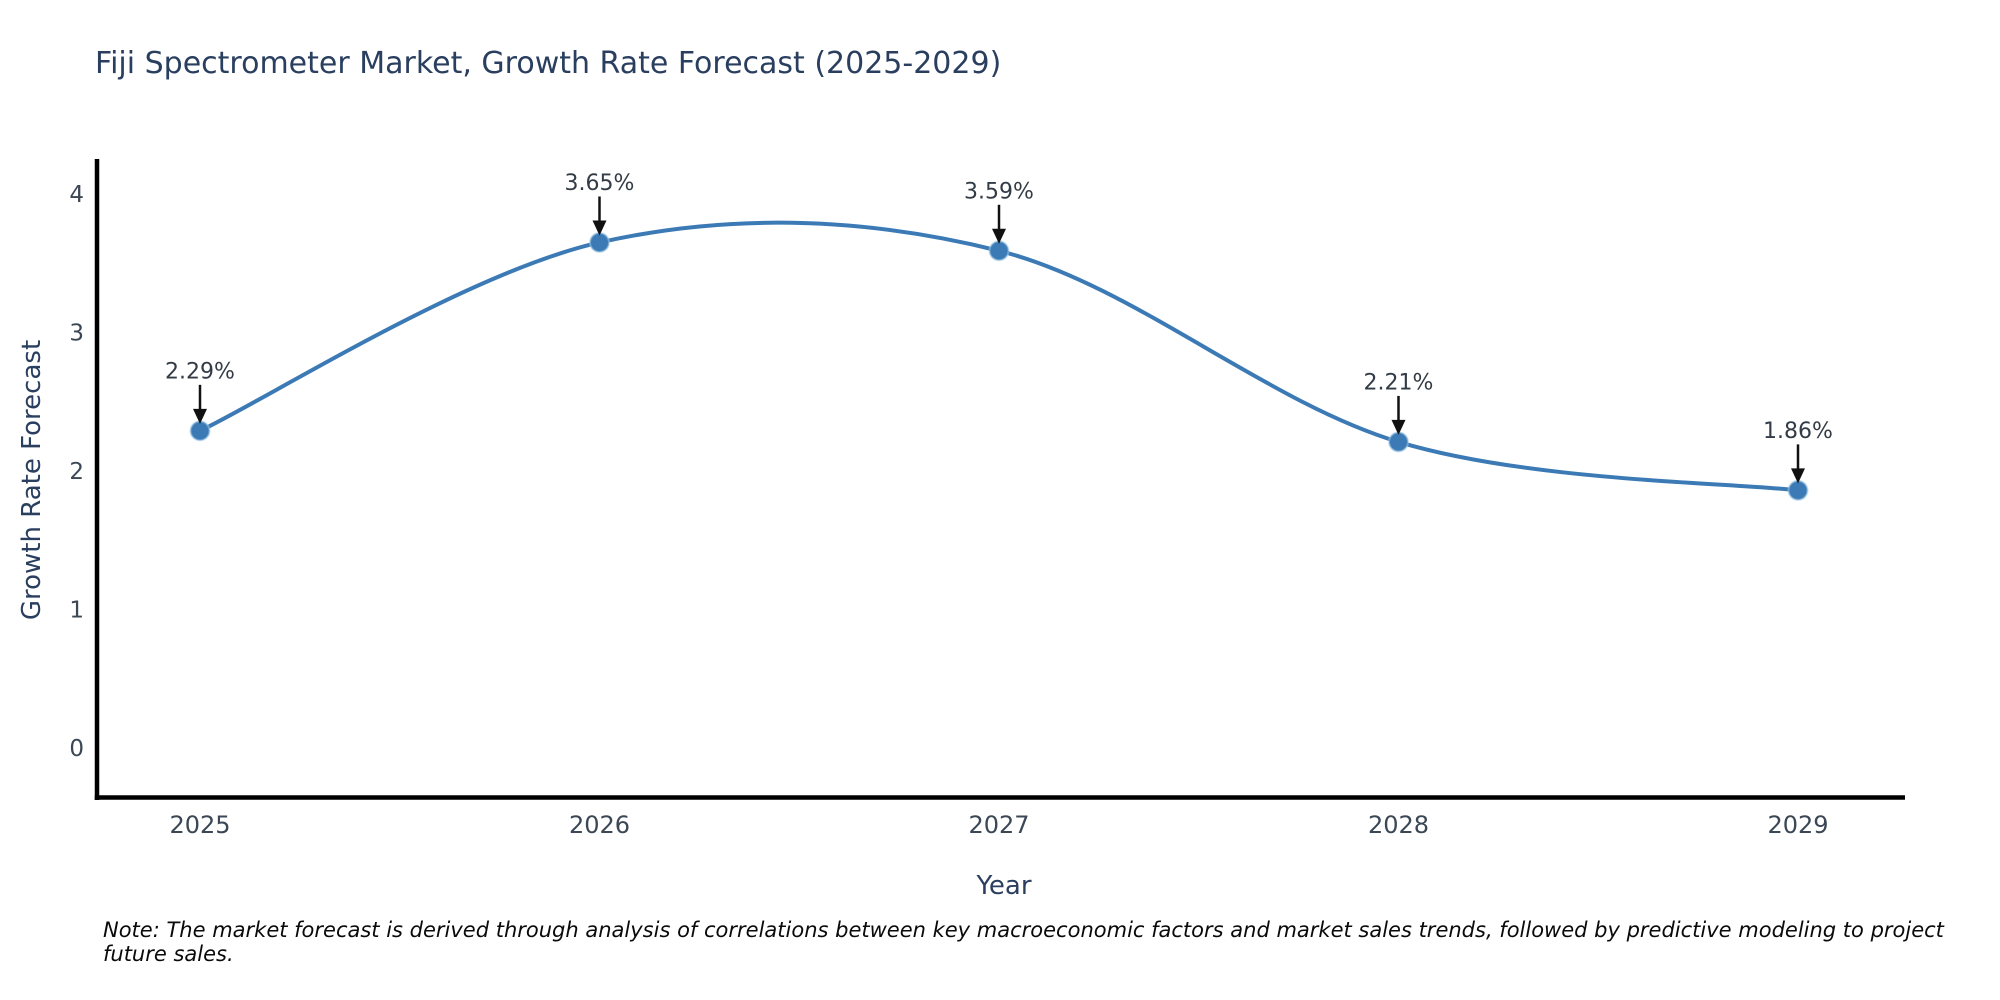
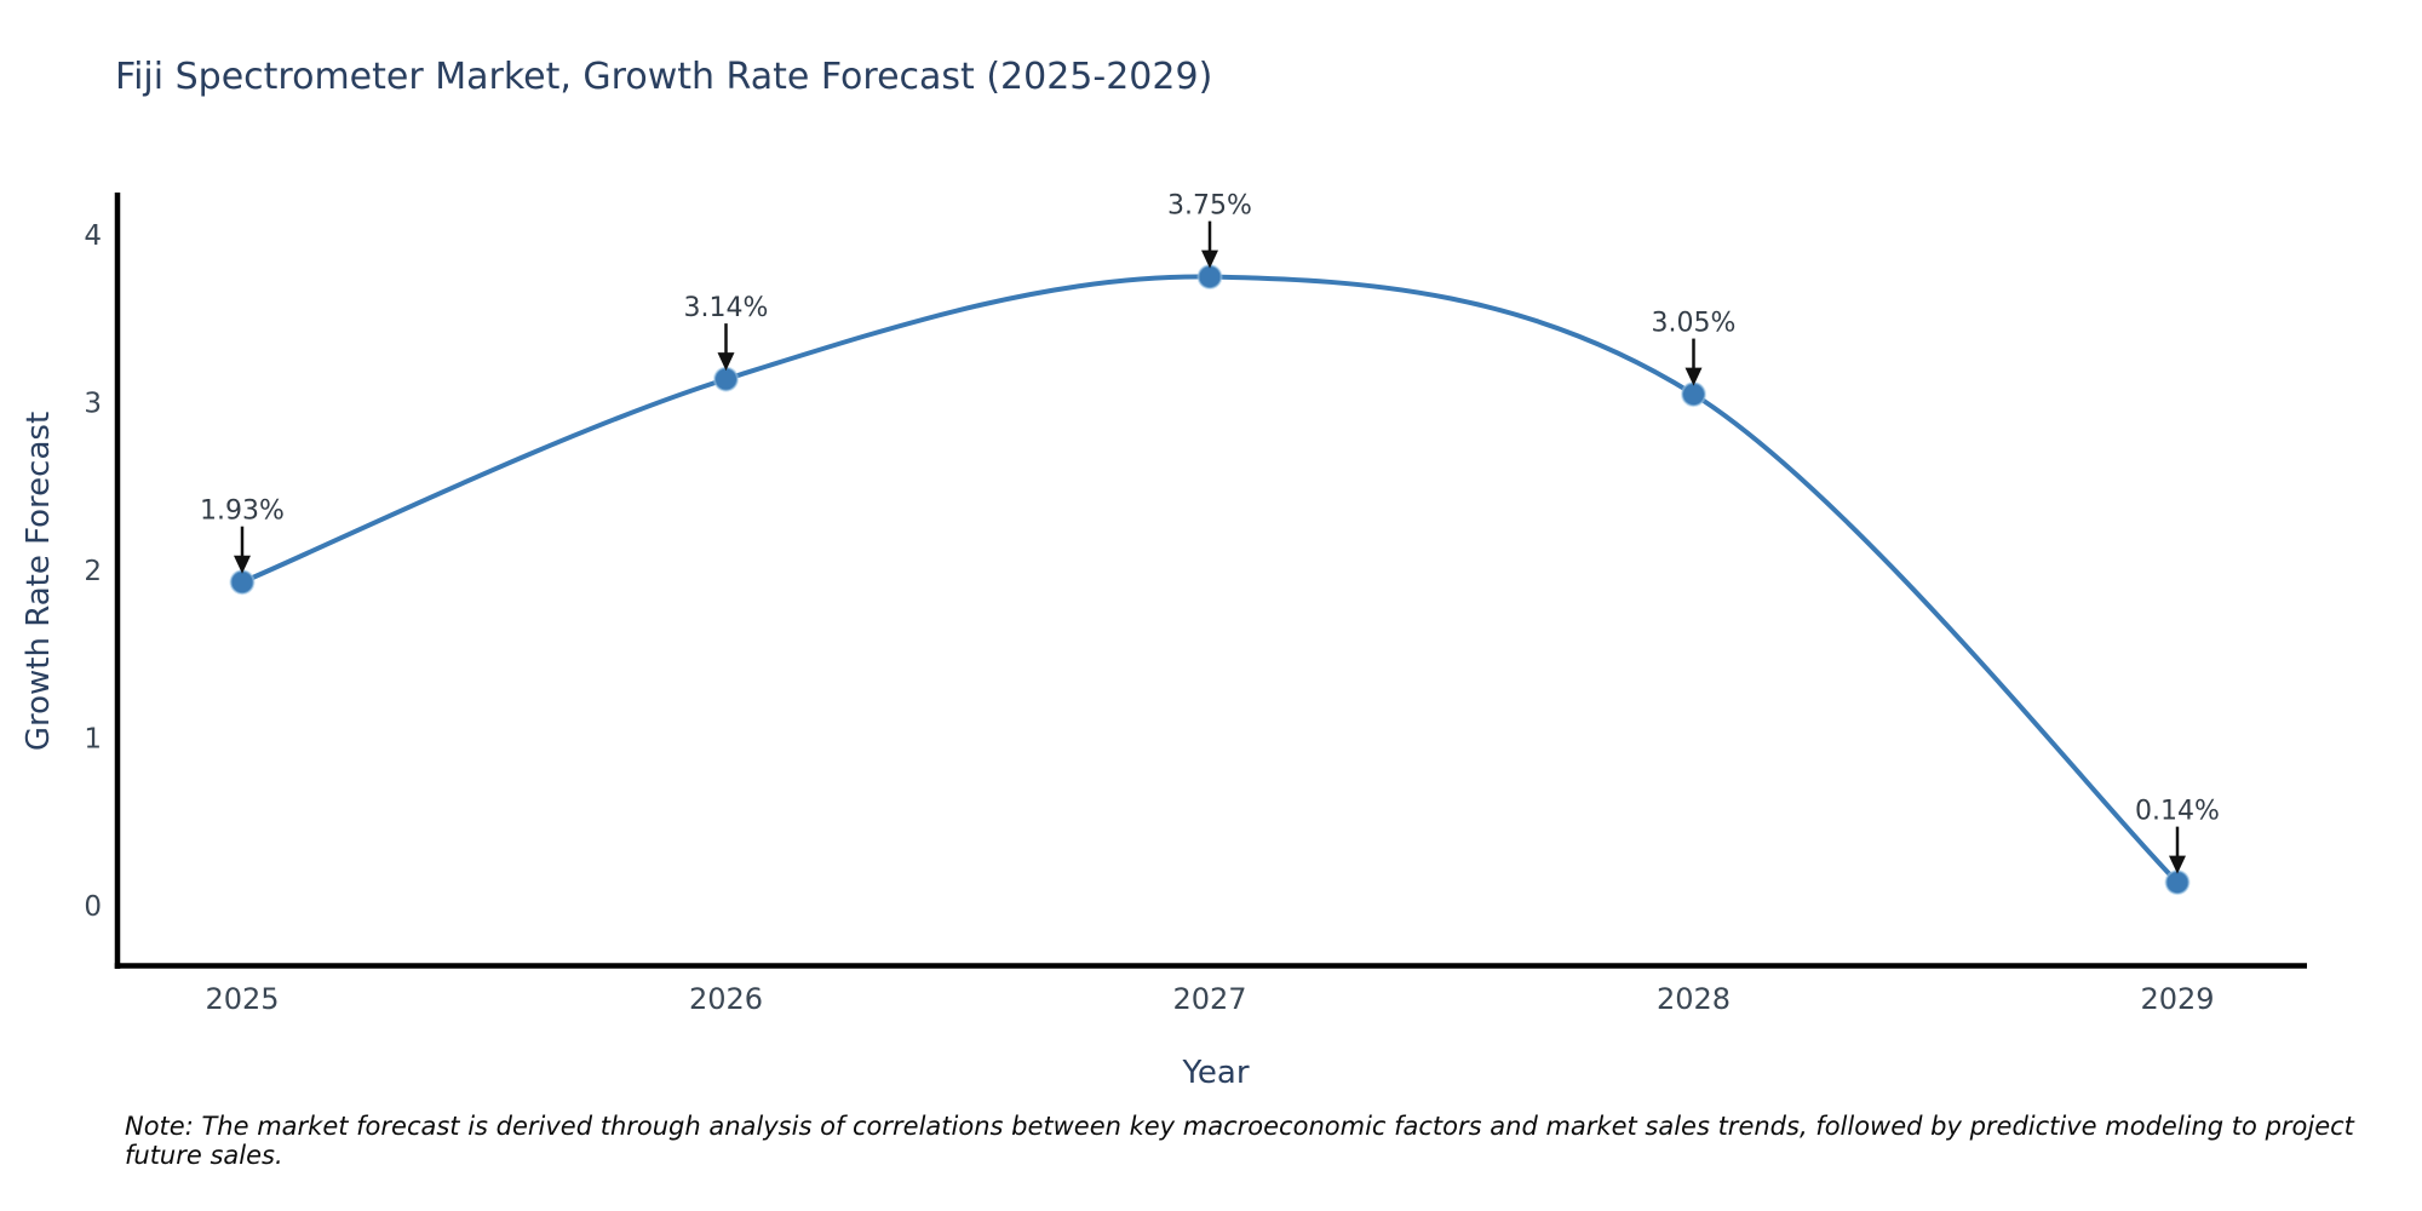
2025: 2.29% -> 1.93%
2026: 3.65% -> 3.14%
2027: 3.59% -> 3.75%
2028: 2.21% -> 3.05%
2029: 1.86% -> 0.14%
